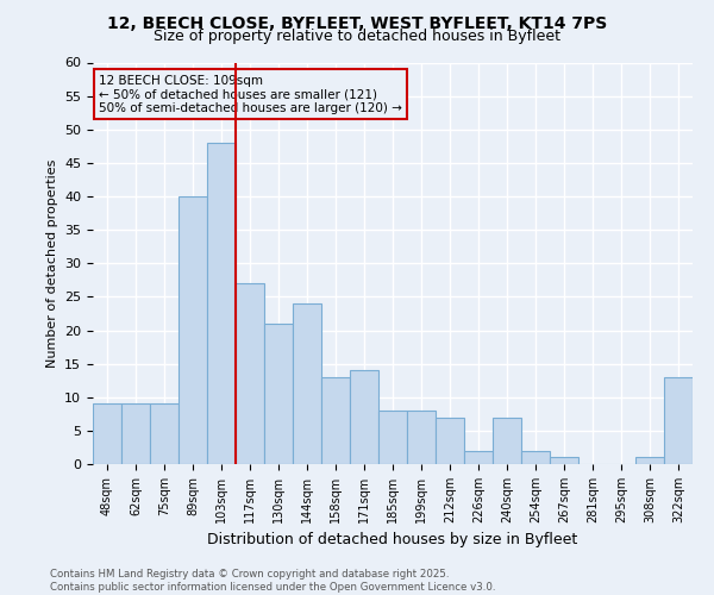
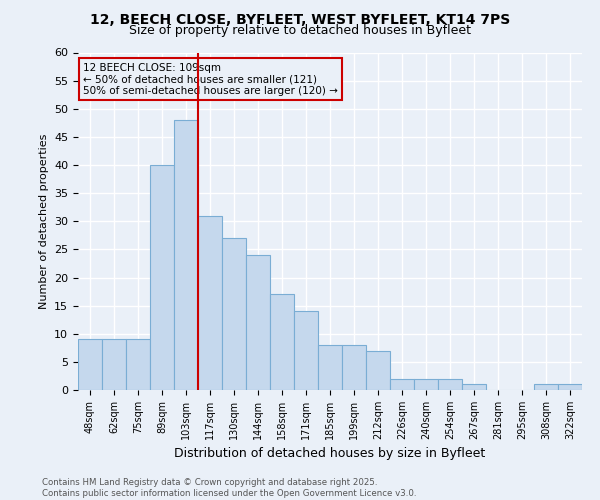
117sqm: 27 -> 31
130sqm: 21 -> 27
158sqm: 13 -> 17
240sqm: 7 -> 2
322sqm: 13 -> 1
